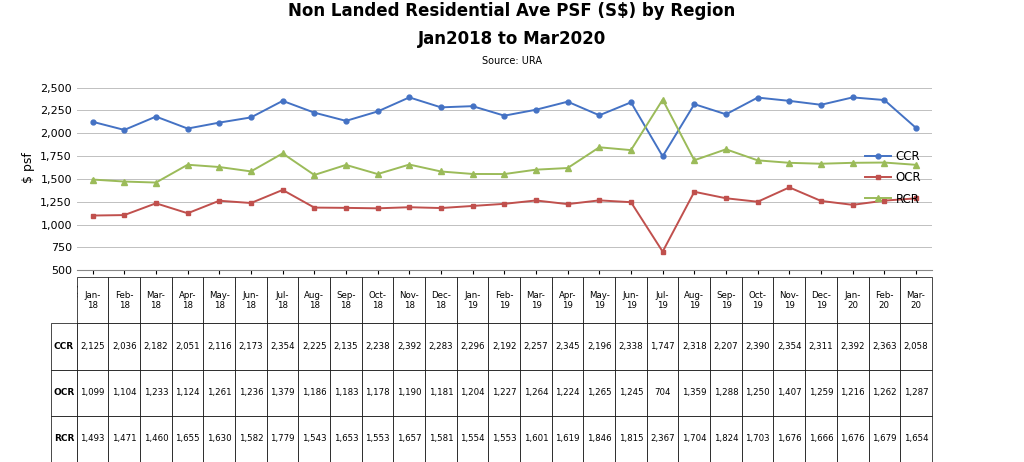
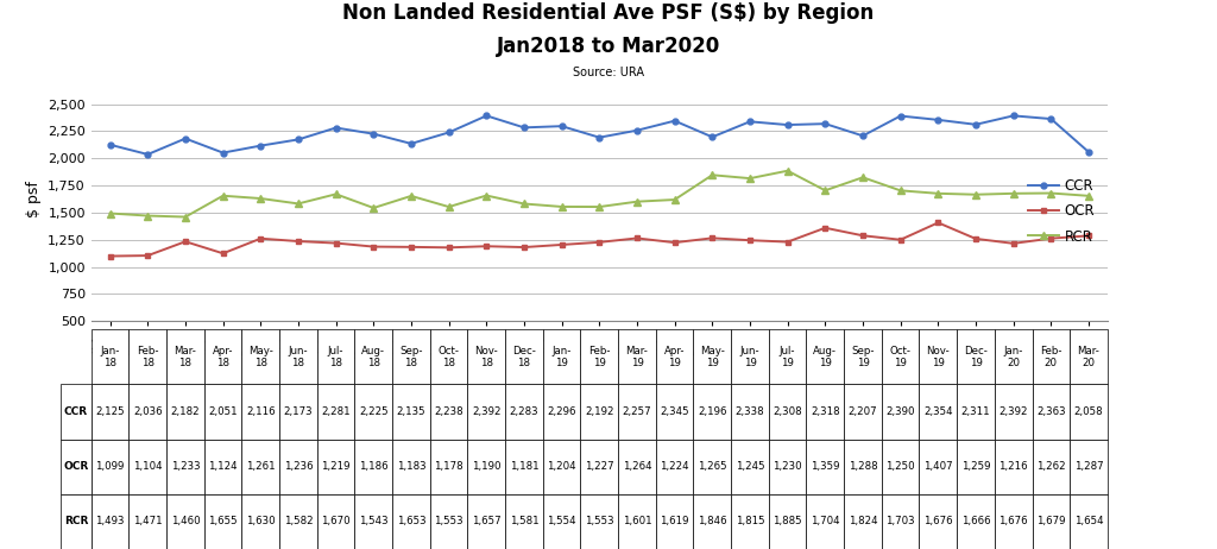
CCR/Jul-18: 2,354 -> 2,281
OCR/Jul-18: 1,379 -> 1,219
RCR/Jul-18: 1,779 -> 1,670
CCR/Jul-19: 1,747 -> 2,308
OCR/Jul-19: 704 -> 1,230
RCR/Jul-19: 2,367 -> 1,885
